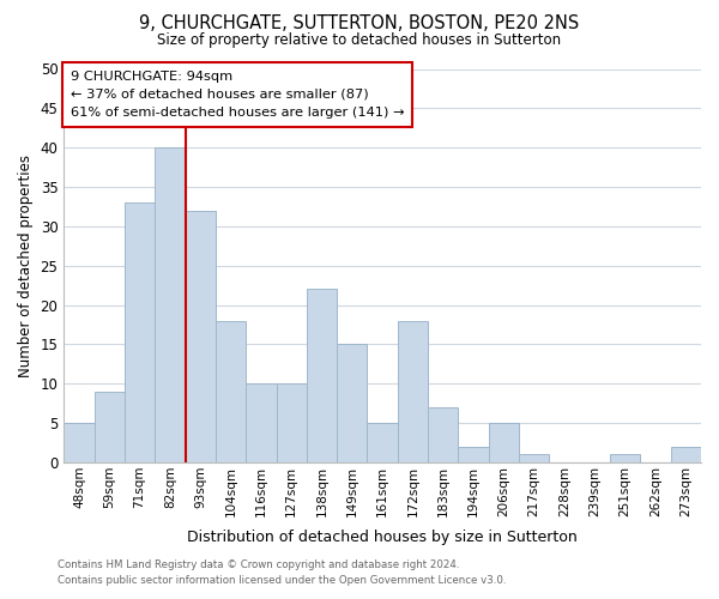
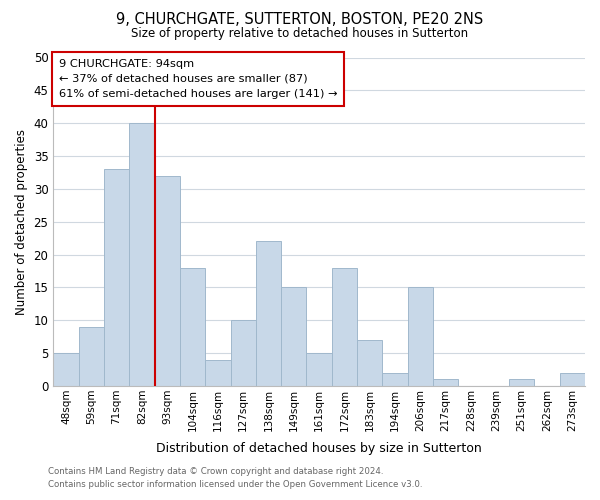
116sqm: 10 -> 4
206sqm: 5 -> 15
